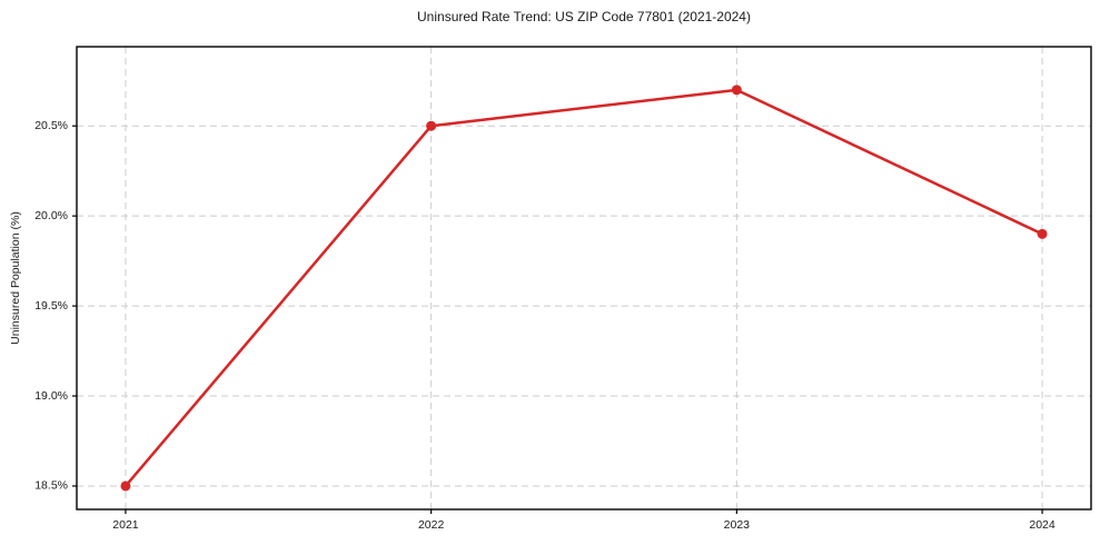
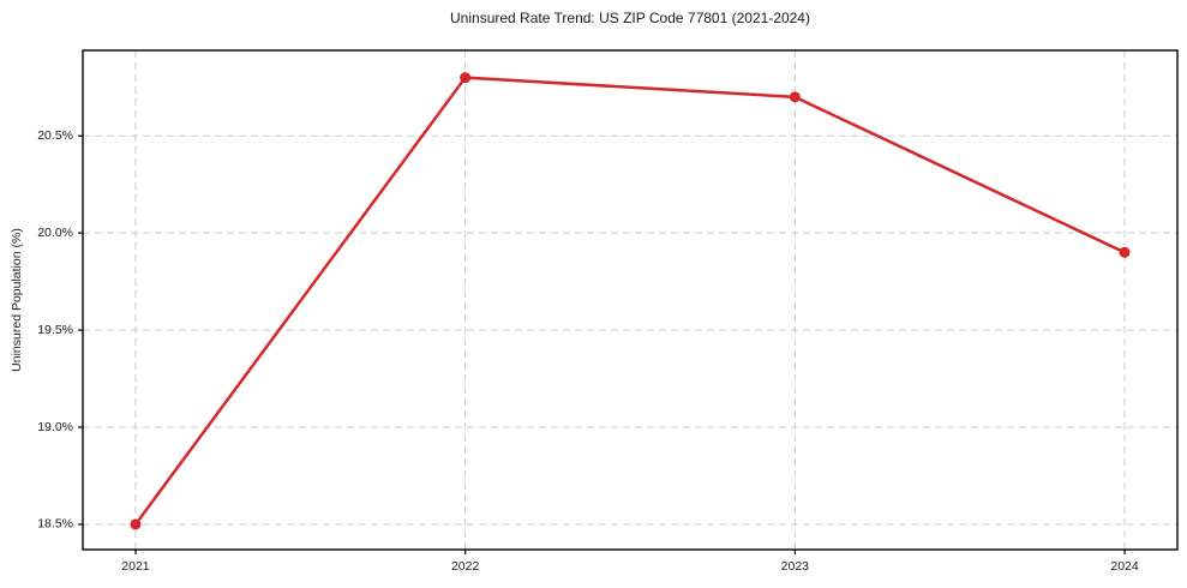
2022: 20.5% -> 20.8%
